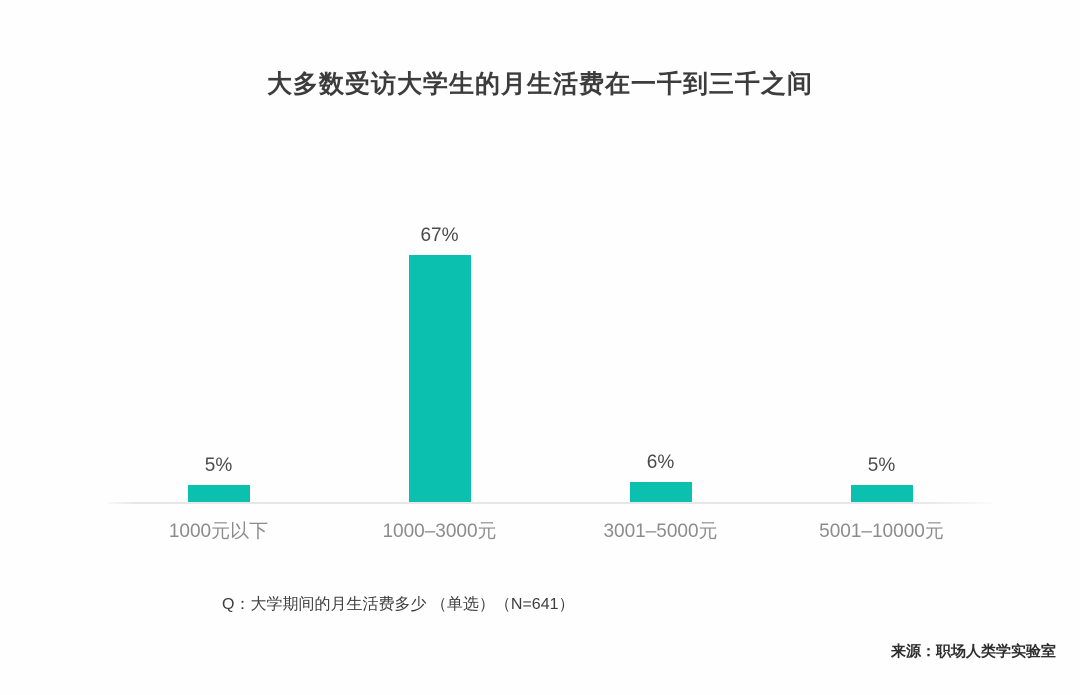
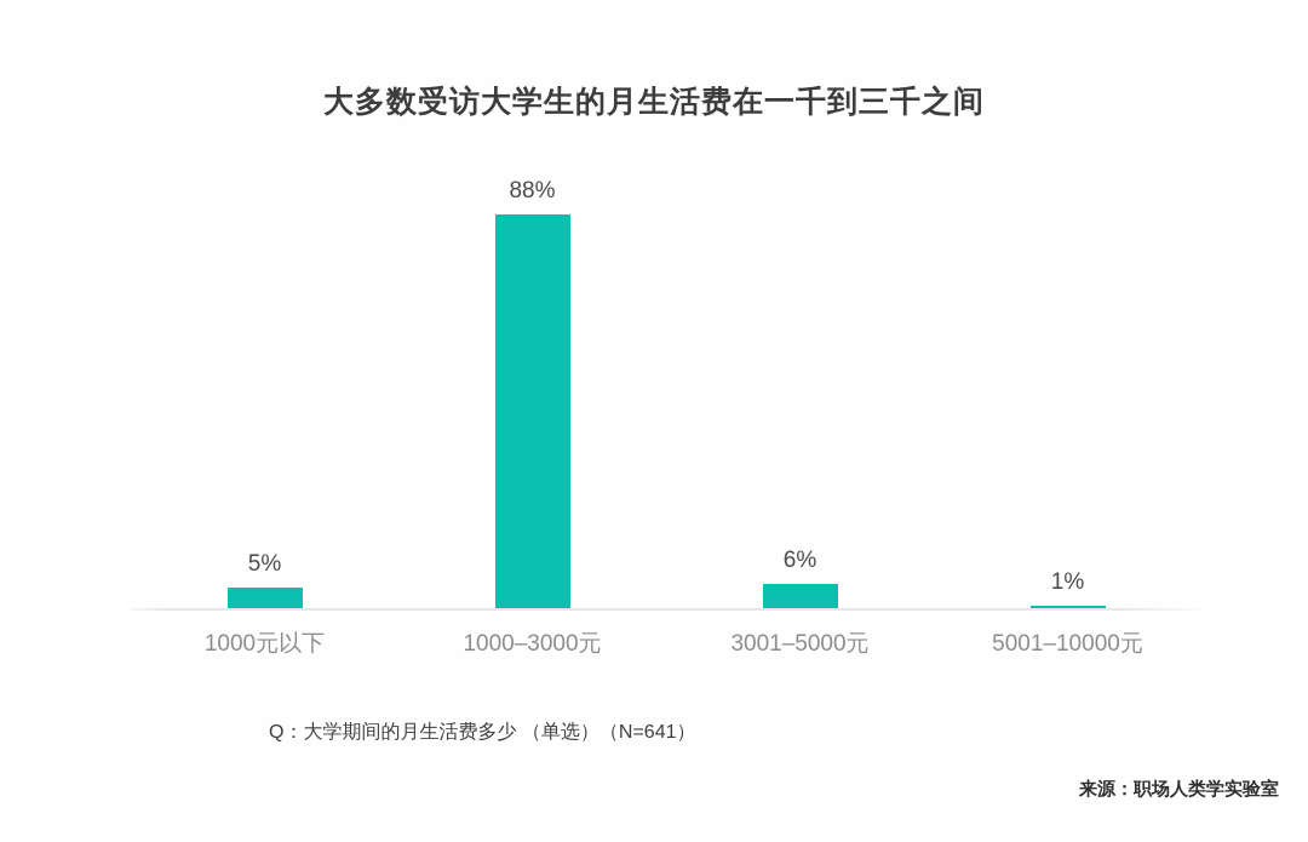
1000–3000元: 67% -> 88%
5001–10000元: 5% -> 1%
